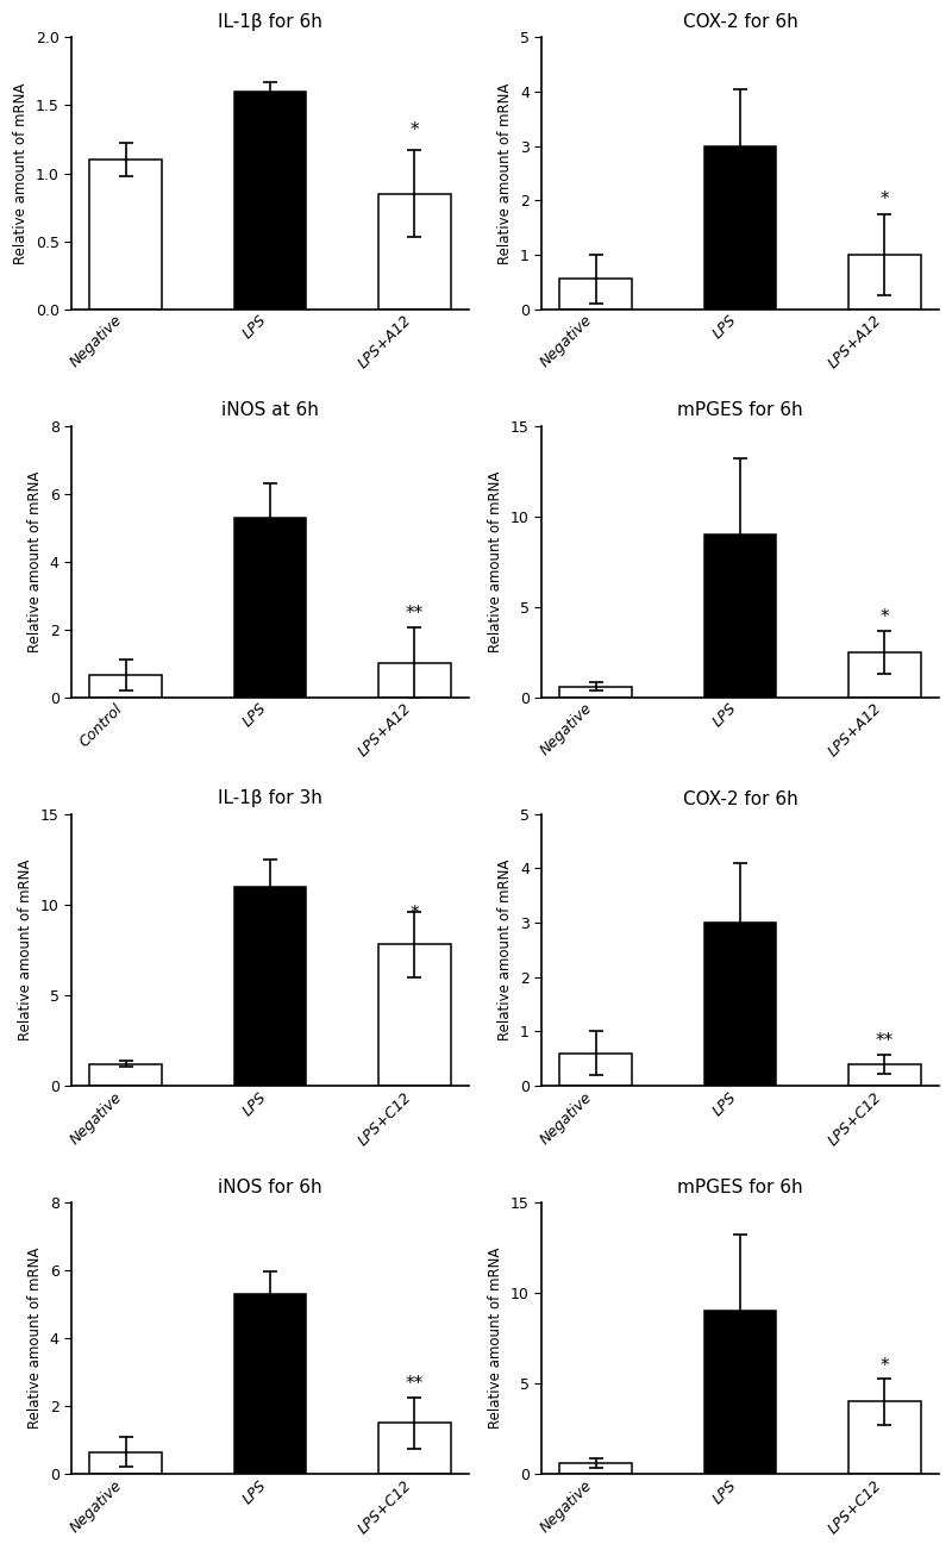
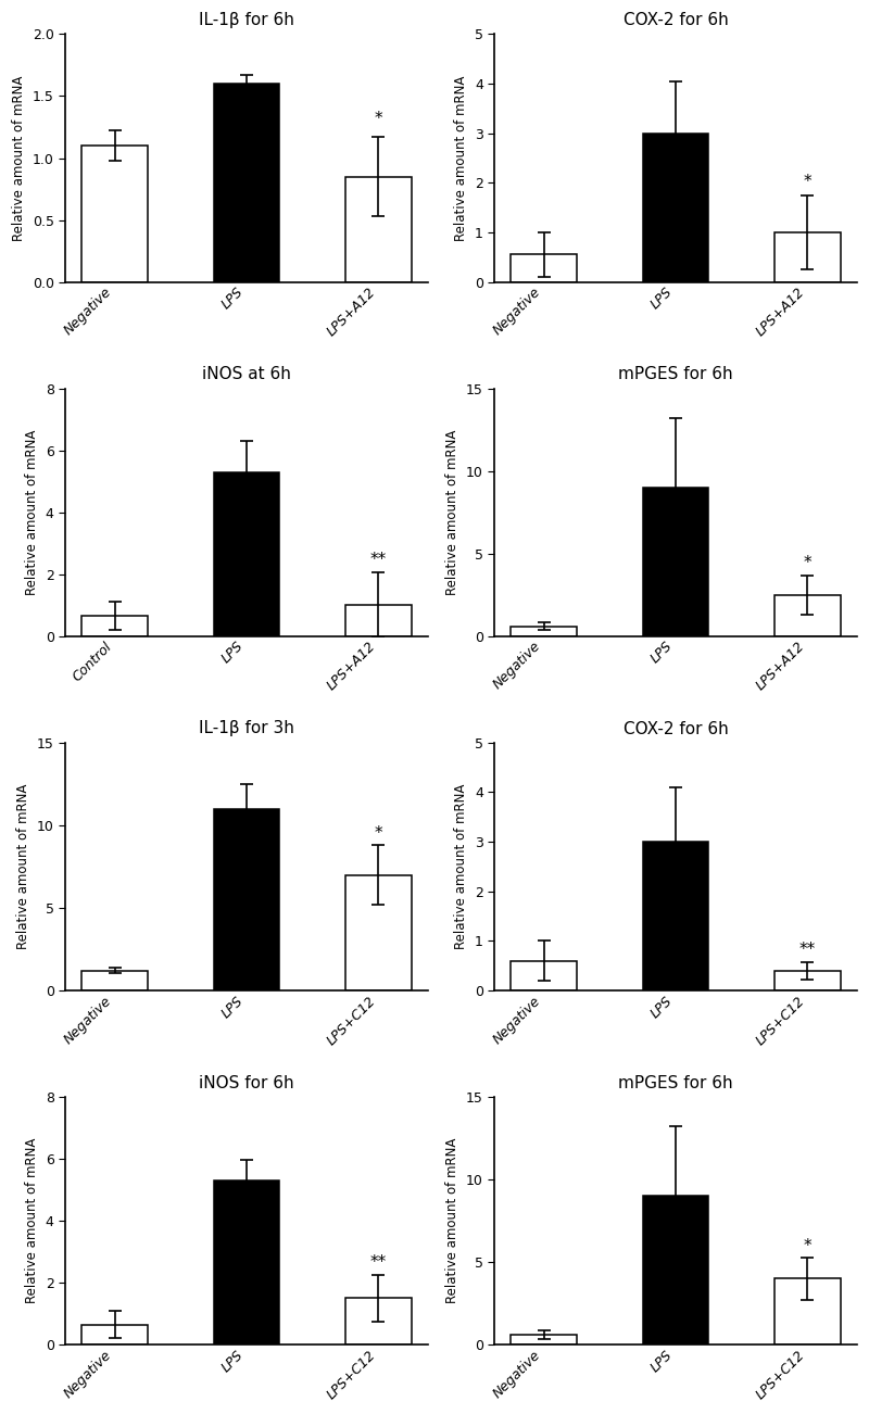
IL-1β for 3h/LPS+C12: 7.8 -> 7.0
